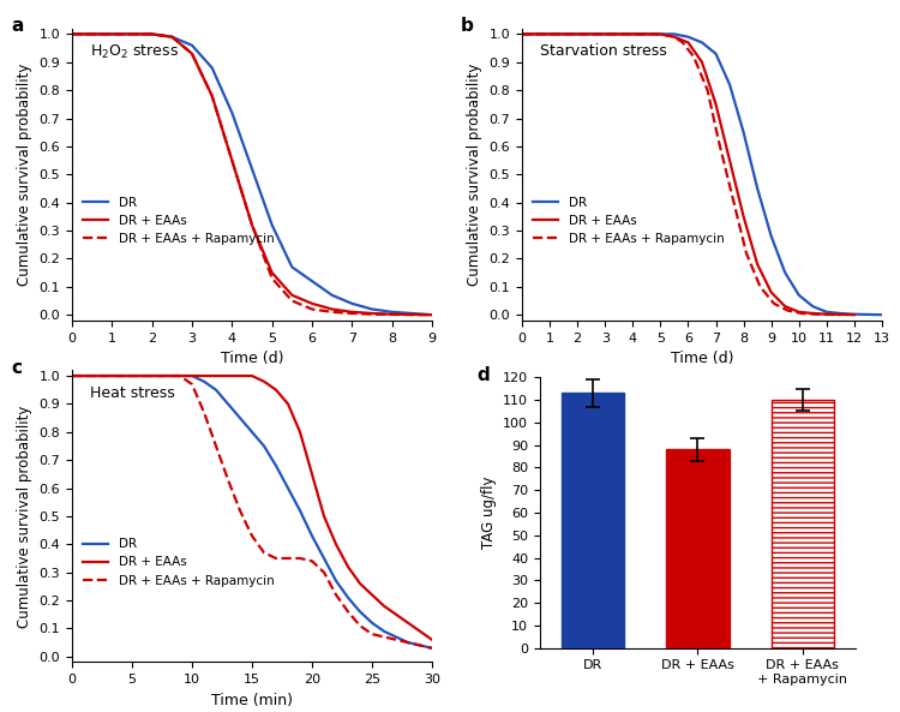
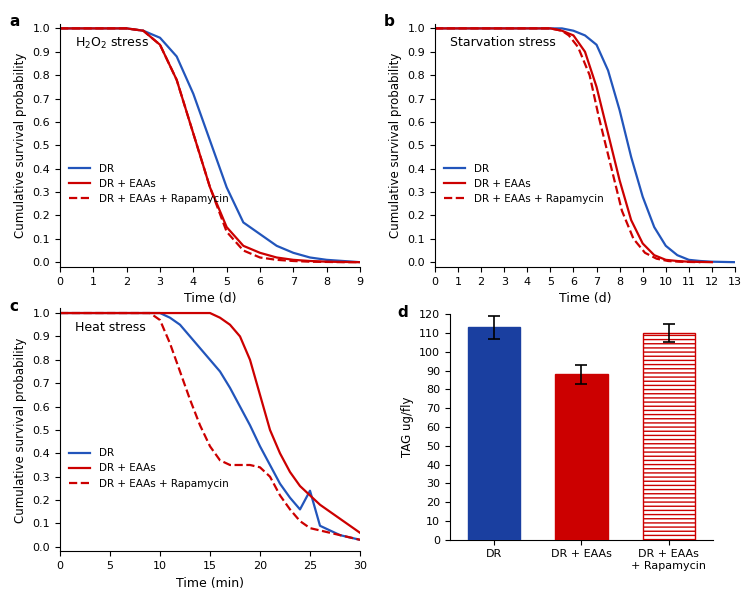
DR/25: 0.12 -> 0.24
